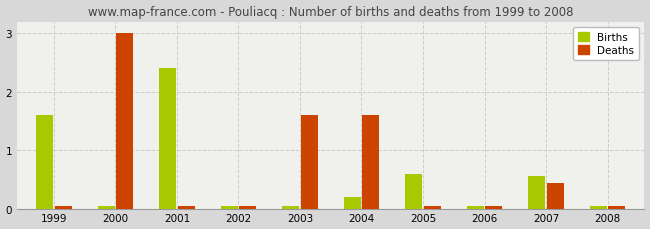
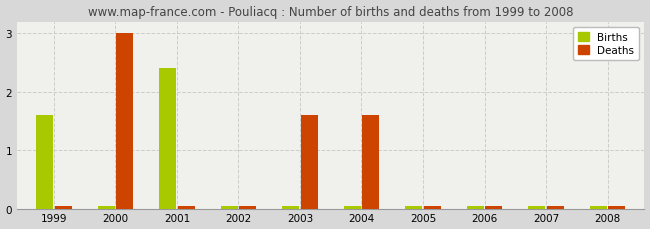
Births/2004: 0.20 -> 0.04
Births/2005: 0.60 -> 0.04
Births/2007: 0.56 -> 0.04
Deaths/2007: 0.44 -> 0.04
